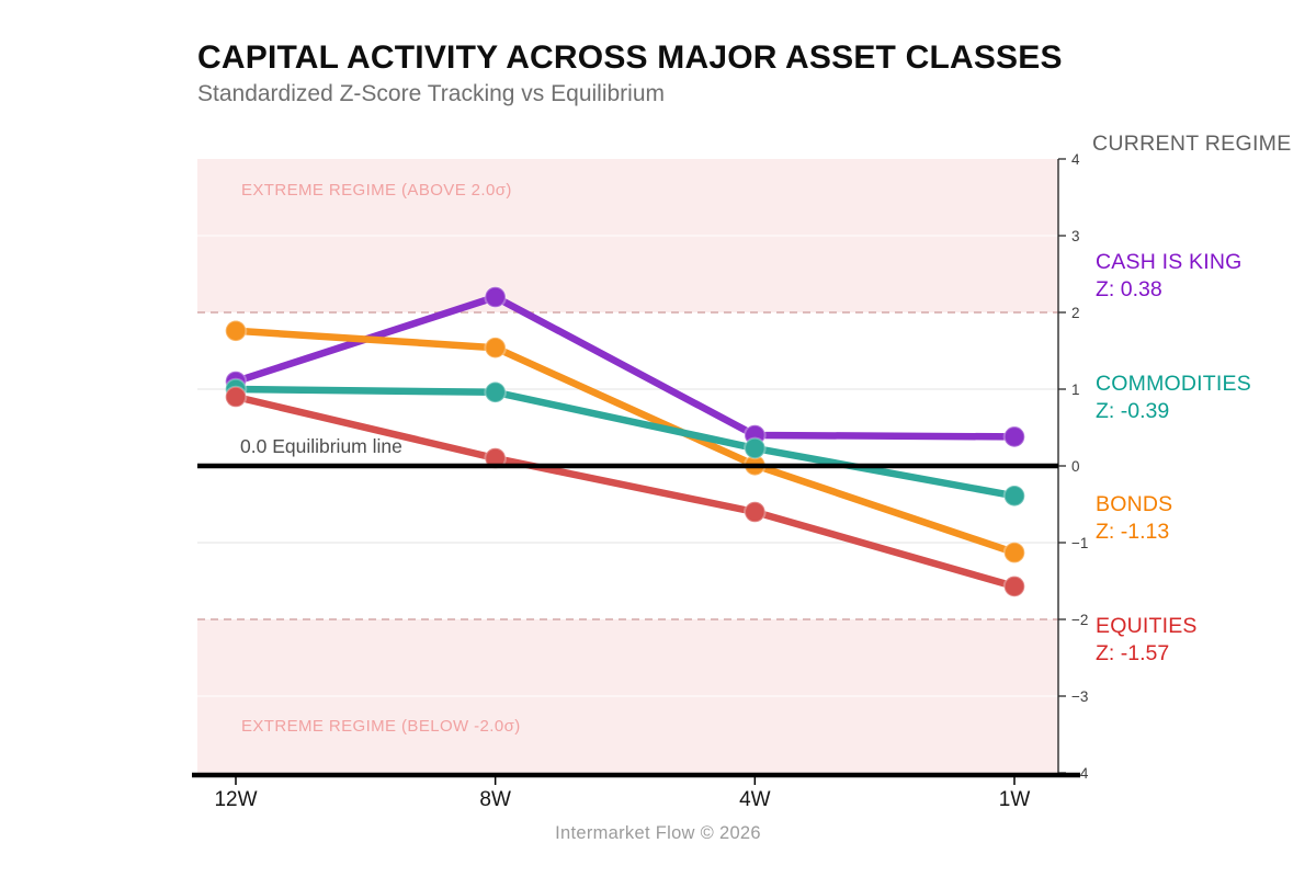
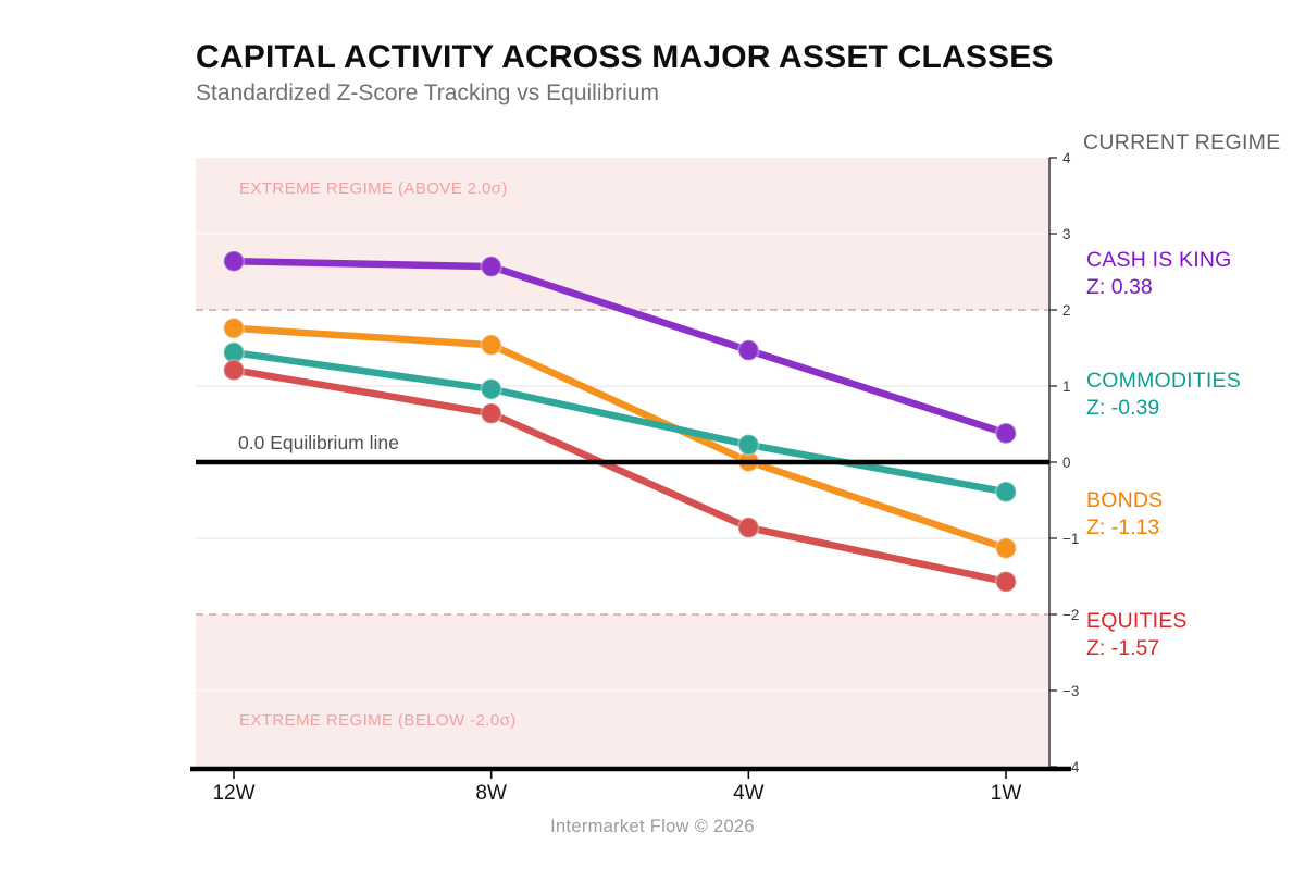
CASH IS KING/12W: 1.1 -> 2.6
COMMODITIES/12W: 1.0 -> 1.4
EQUITIES/12W: 0.9 -> 1.2
CASH IS KING/8W: 2.2 -> 2.6
EQUITIES/8W: 0.1 -> 0.6
CASH IS KING/4W: 0.4 -> 1.5
EQUITIES/4W: -0.6 -> -0.9
